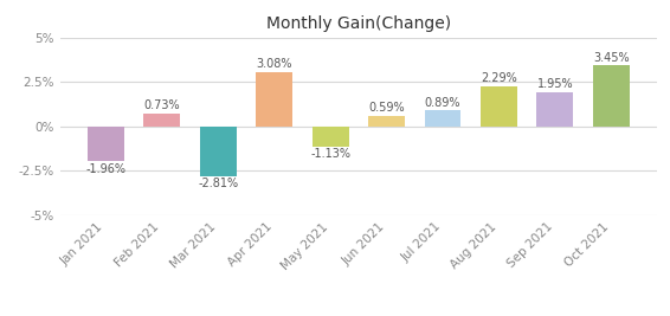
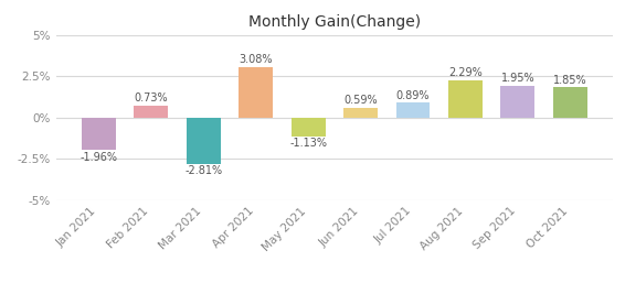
Oct 2021: 3.45% -> 1.85%
